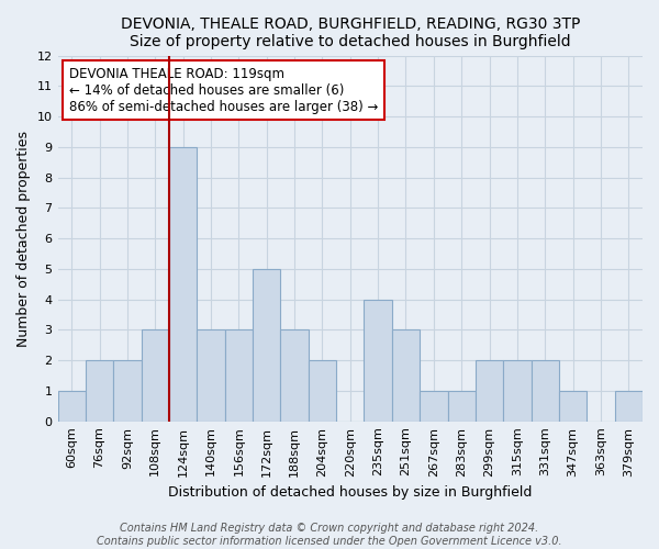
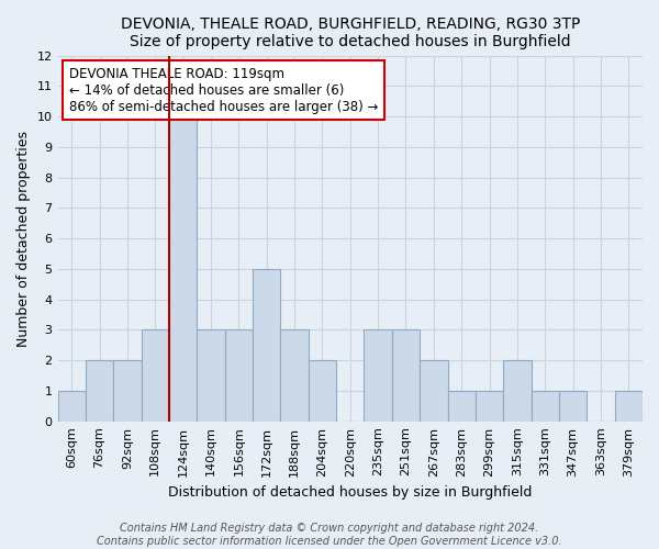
124sqm: 9 -> 10
235sqm: 4 -> 3
267sqm: 1 -> 2
299sqm: 2 -> 1
331sqm: 2 -> 1
